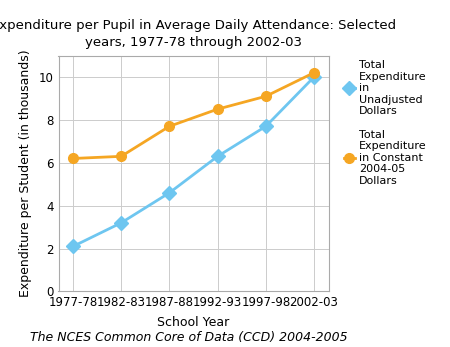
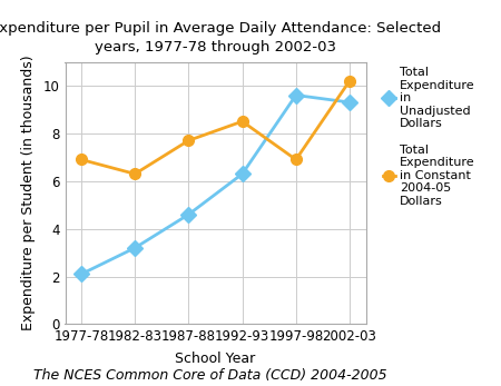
Total Expenditure in Constant 2004-05 Dollars/1977-78: 6.2 -> 6.9
Total Expenditure in Unadjusted Dollars/1997-98: 7.7 -> 9.6
Total Expenditure in Constant 2004-05 Dollars/1997-98: 9.1 -> 6.9
Total Expenditure in Unadjusted Dollars/2002-03: 10.0 -> 9.3
